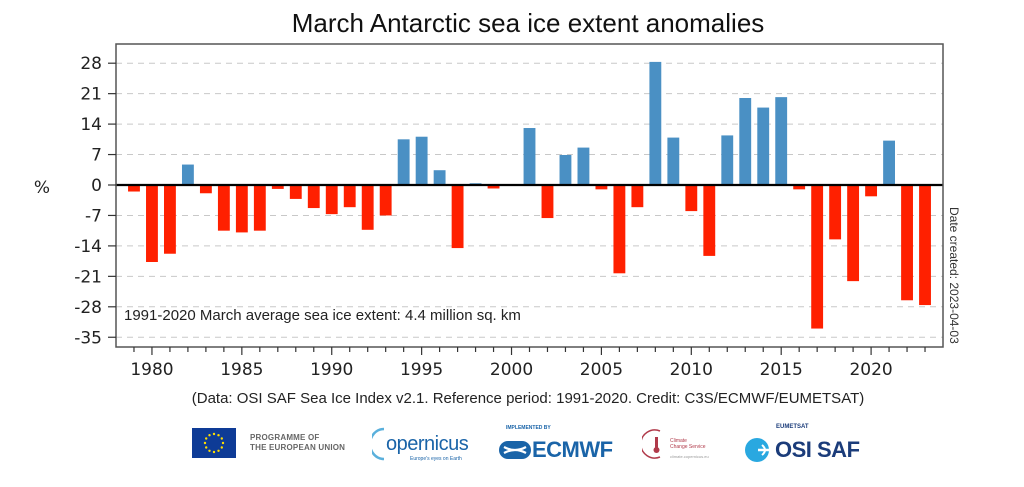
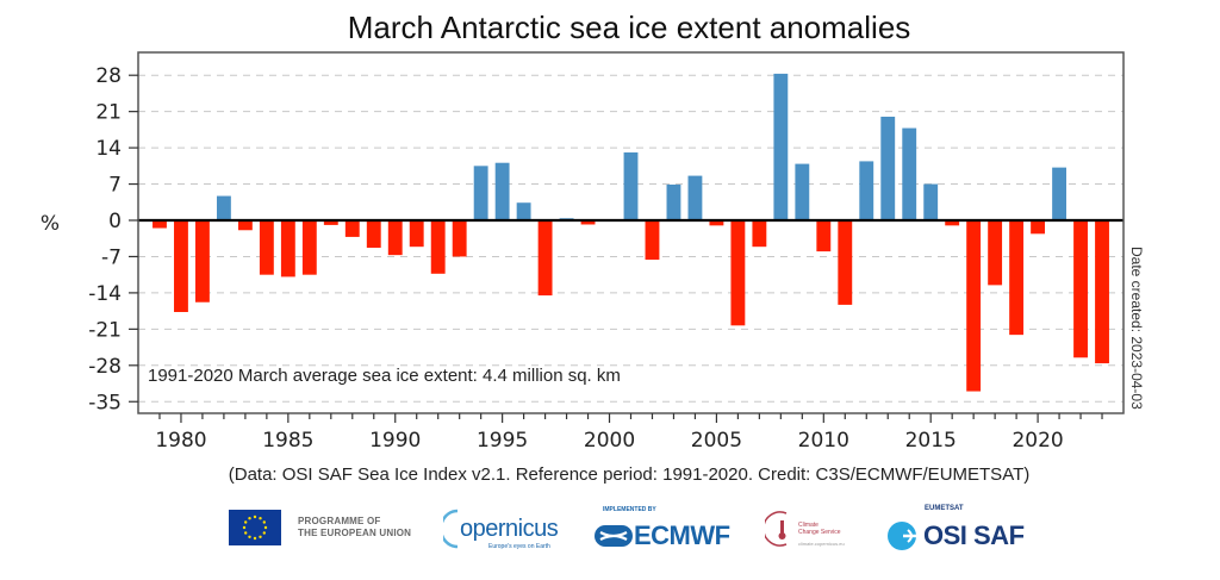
2015: 20 -> 7
